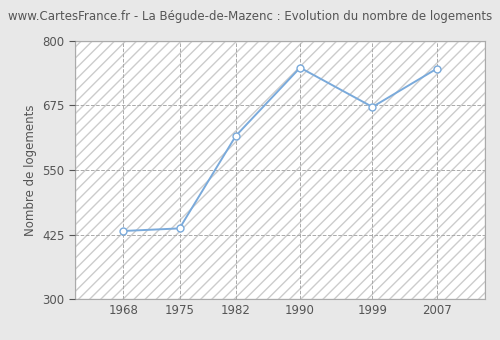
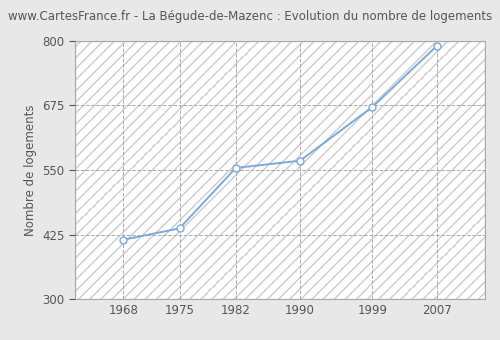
1968: 432 -> 415
1982: 616 -> 554
1990: 748 -> 568
2007: 746 -> 790
